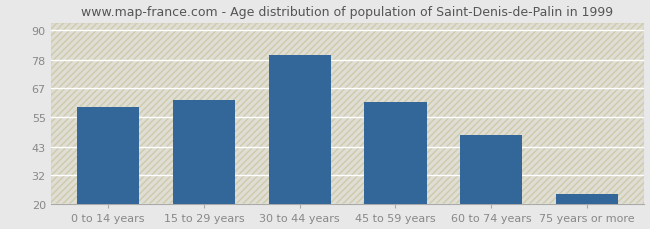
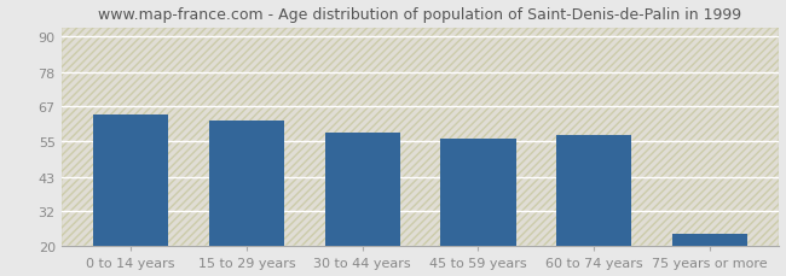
0 to 14 years: 59 -> 64
30 to 44 years: 80 -> 58
45 to 59 years: 61 -> 56
60 to 74 years: 48 -> 57
